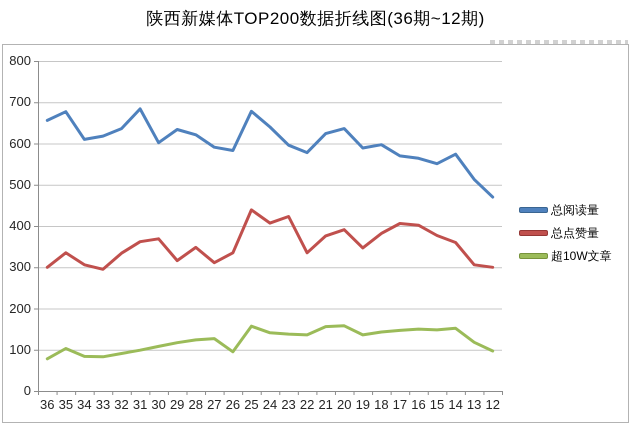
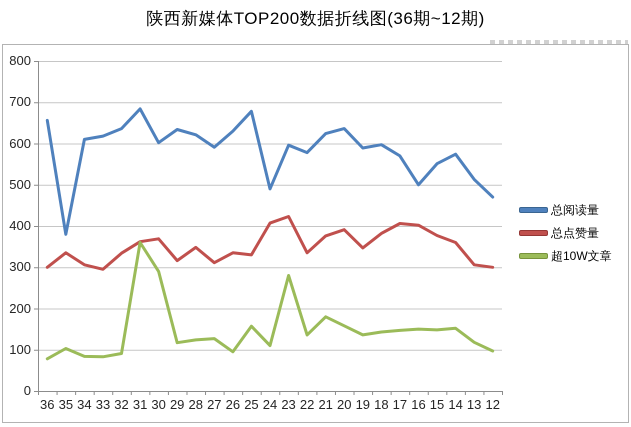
总阅读量/35: 680 -> 380
超10W文章/31: 100 -> 360
超10W文章/30: 110 -> 290
总阅读量/26: 580 -> 630
总点赞量/25: 440 -> 330
总阅读量/24: 640 -> 490
超10W文章/24: 140 -> 110
超10W文章/23: 140 -> 280
超10W文章/21: 160 -> 180
总阅读量/16: 560 -> 500
